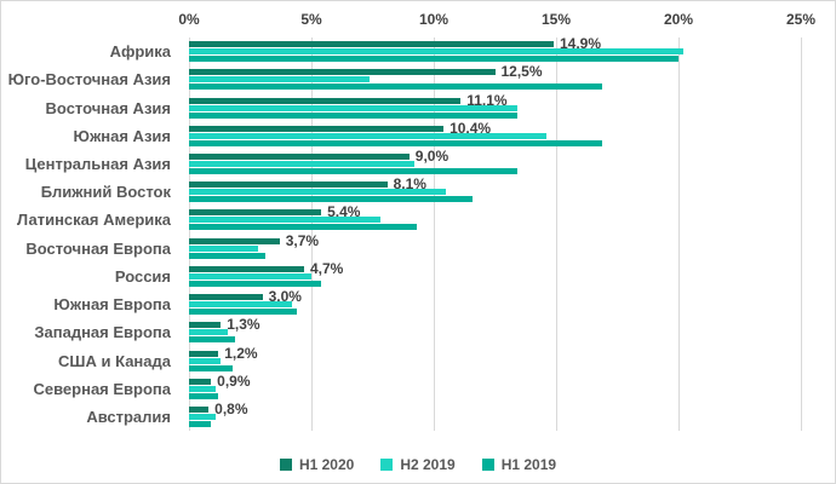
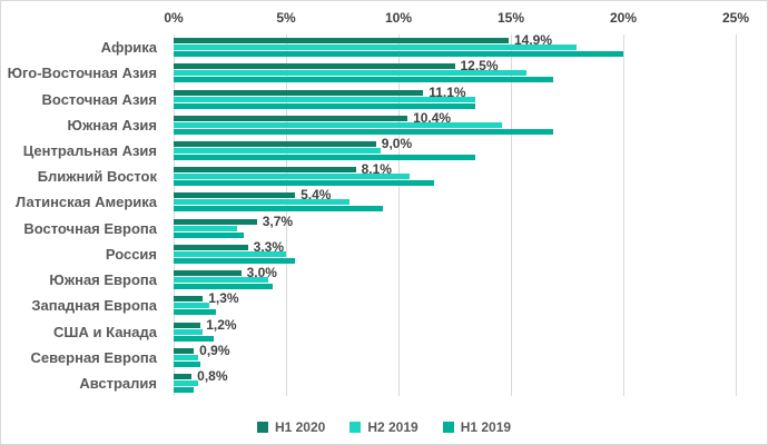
H2 2019/Африка: 20.2% -> 17.9%
H2 2019/Юго-Восточная Азия: 7.4% -> 15.7%
H1 2020/Россия: 4,7% -> 3,3%
